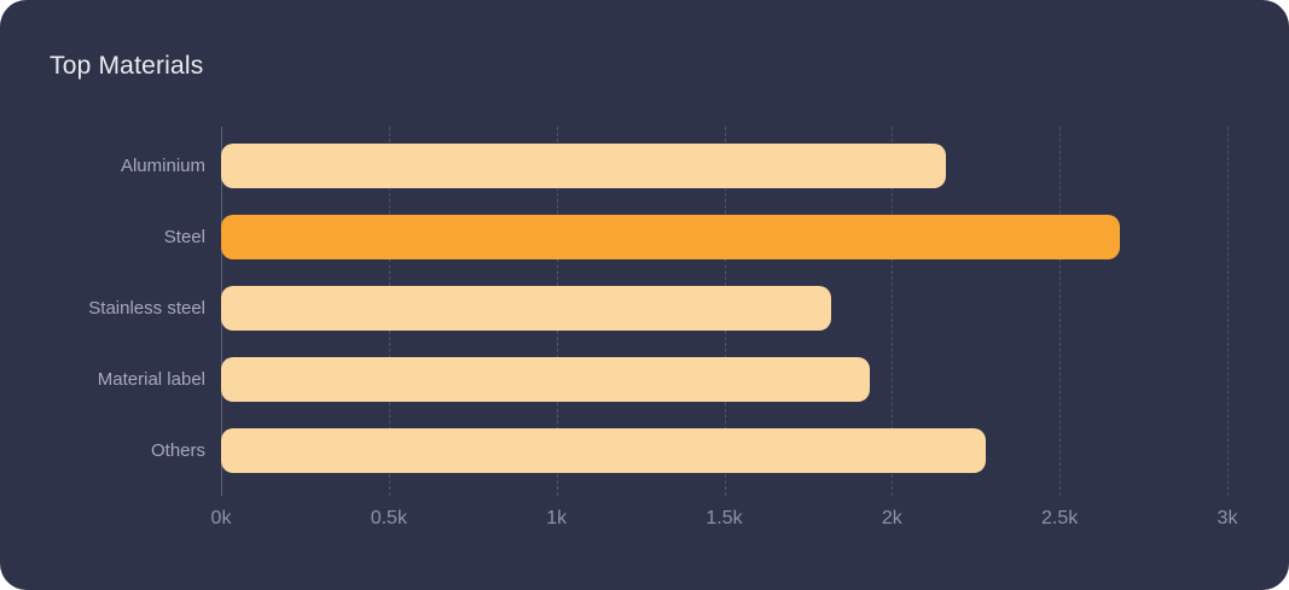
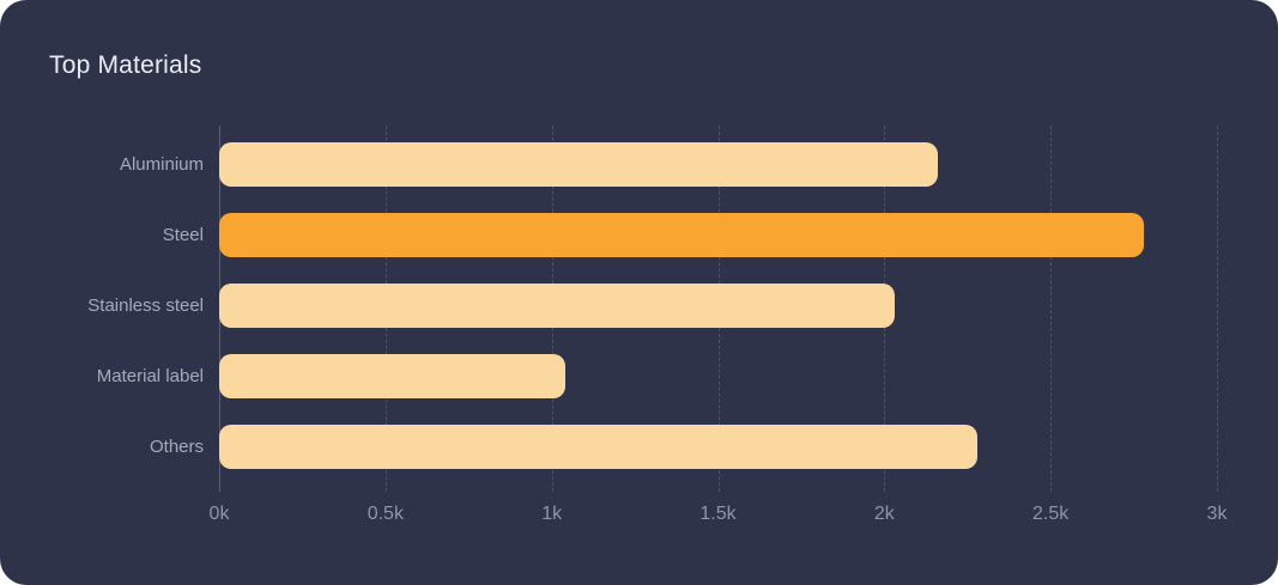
Steel: 2.68k -> 2.78k
Stainless steel: 1.82k -> 2.03k
Material label: 1.94k -> 1.04k
